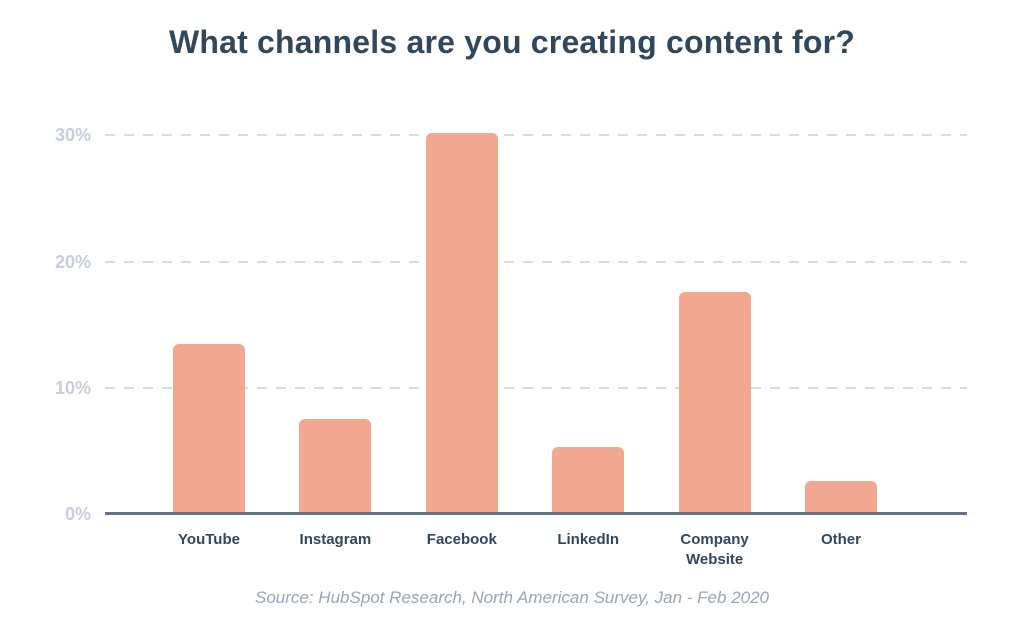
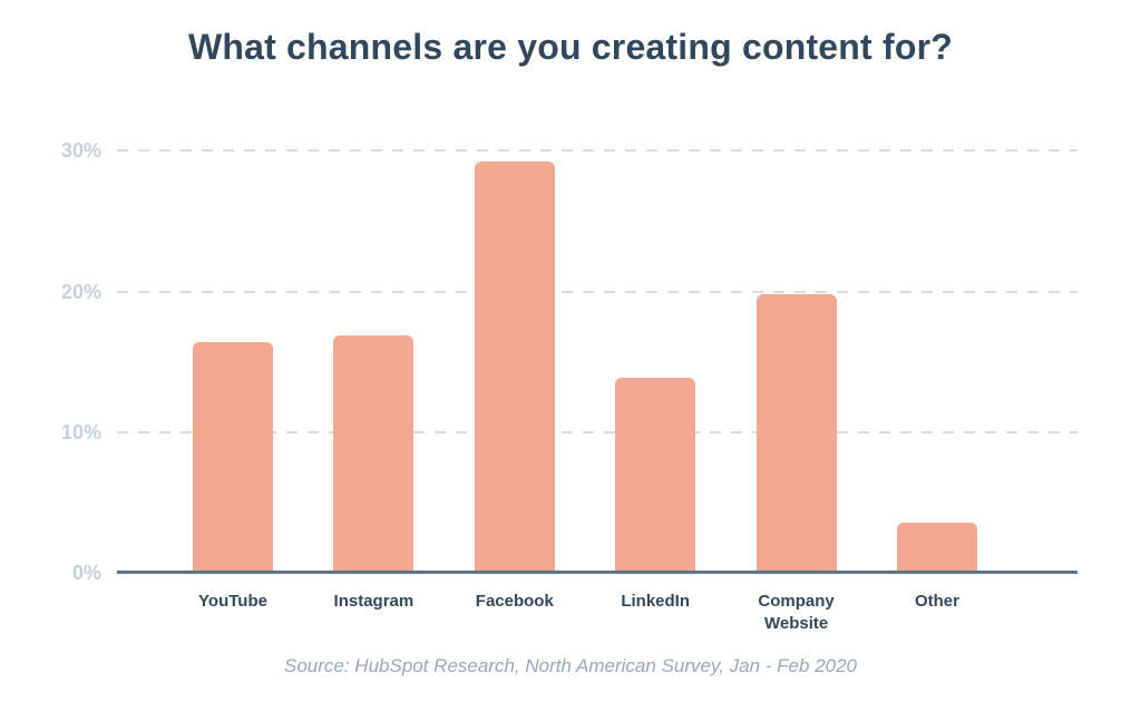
YouTube: 13.5% -> 16.4%
Instagram: 7.5% -> 16.9%
Facebook: 30.2% -> 29.2%
LinkedIn: 5.3% -> 13.9%
Company Website: 17.6% -> 19.8%
Other: 2.6% -> 3.6%
